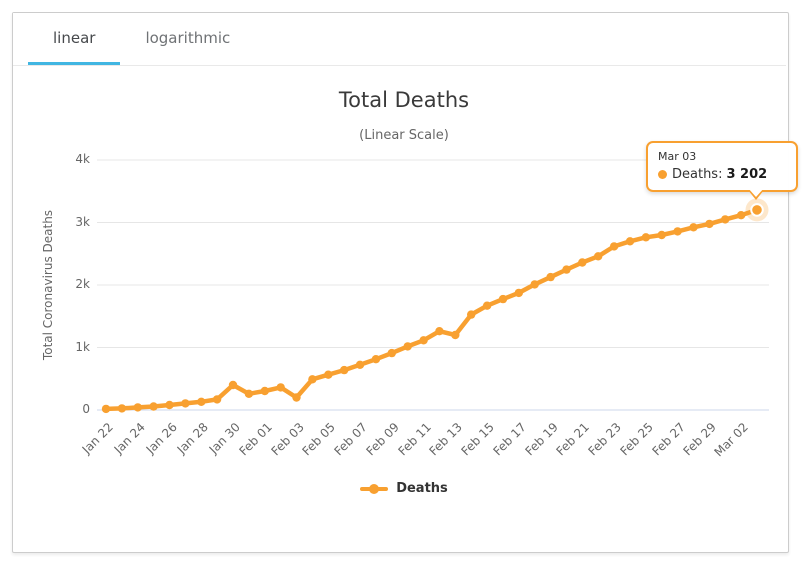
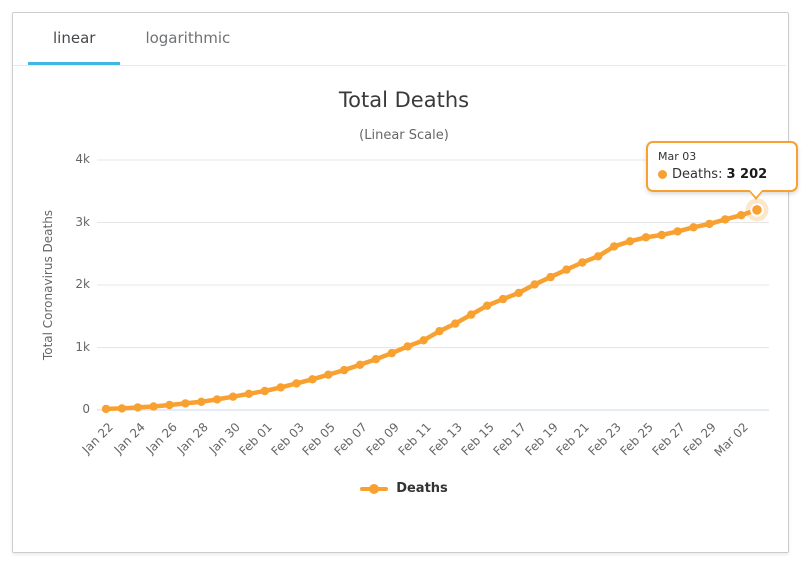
Jan 30: 0.4k -> 0.2k
Feb 03: 0.2k -> 0.4k
Feb 13: 1.2k -> 1.4k
